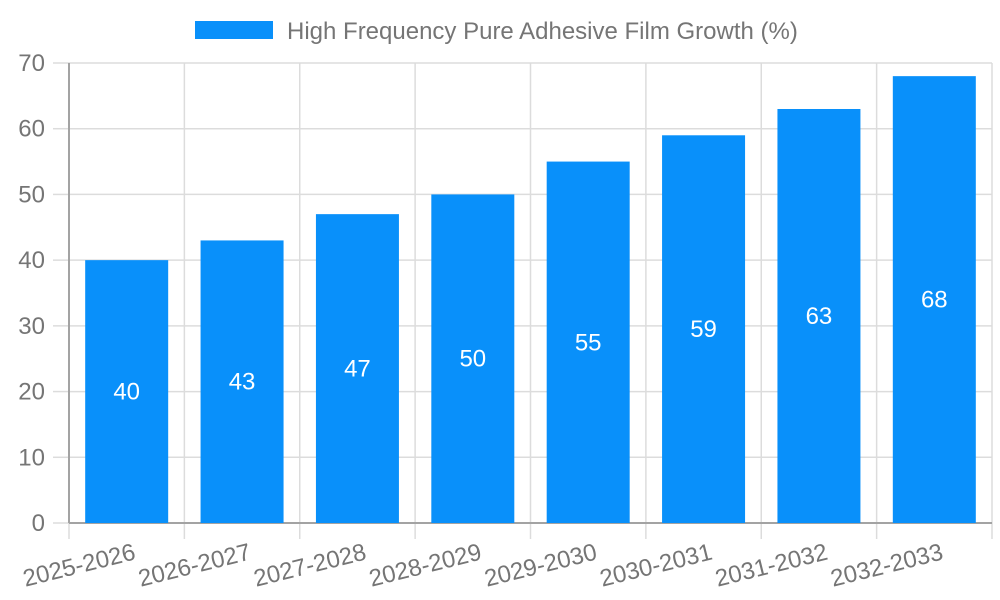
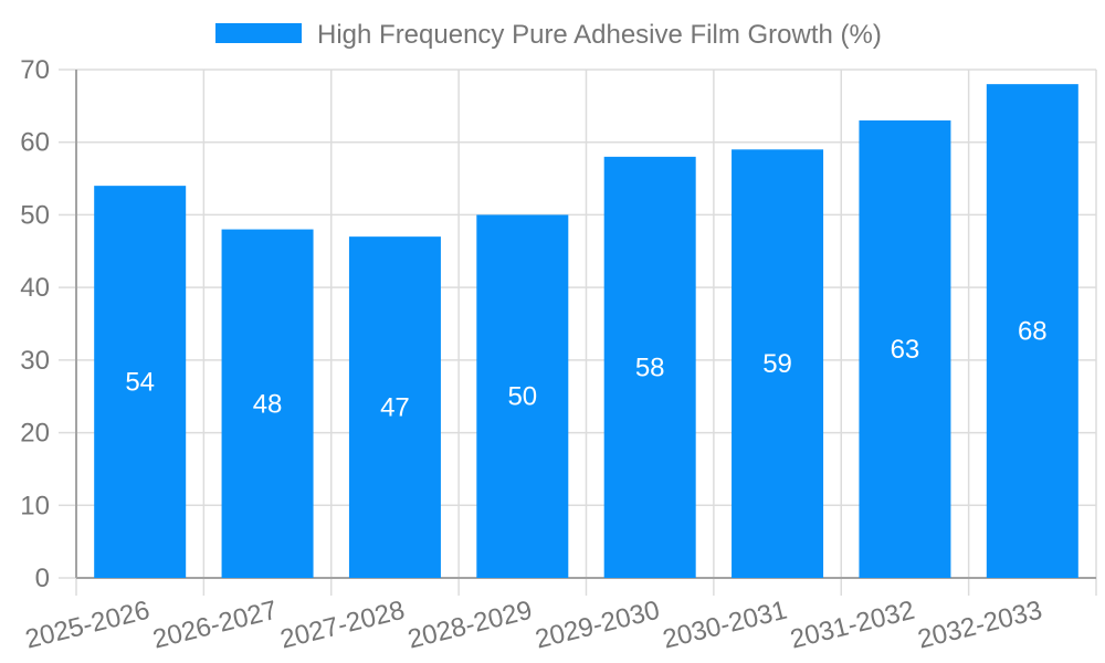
2025-2026: 40 -> 54
2026-2027: 43 -> 48
2029-2030: 55 -> 58
